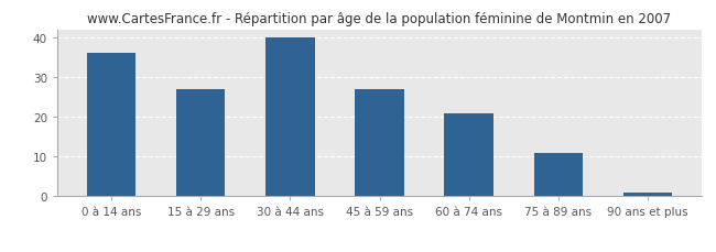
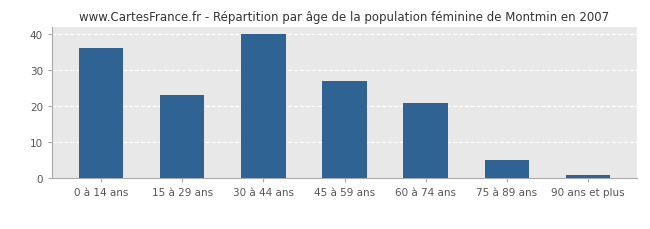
15 à 29 ans: 27 -> 23
75 à 89 ans: 11 -> 5
